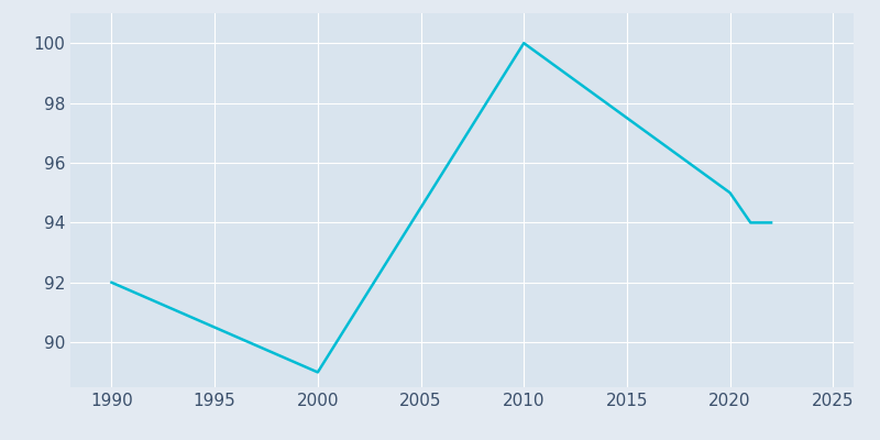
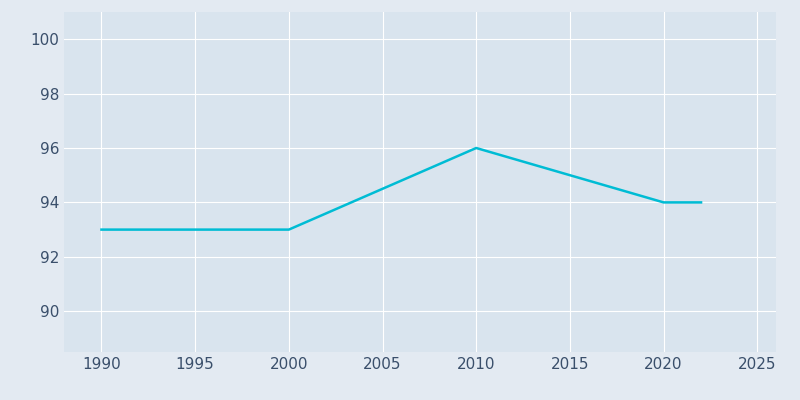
1990: 92 -> 93
2000: 89 -> 93
2010: 100 -> 96
2020: 95 -> 94
